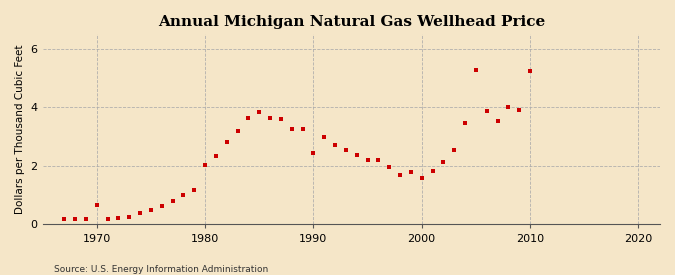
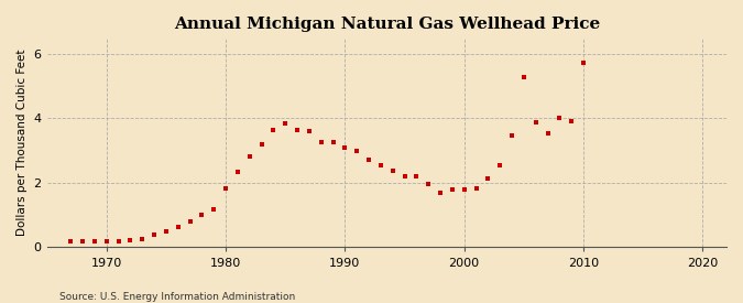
1970: 0.65 -> 0.19
1980: 2.05 -> 1.82
1990: 2.45 -> 3.08
2000: 1.60 -> 1.80
2010: 5.25 -> 5.73
